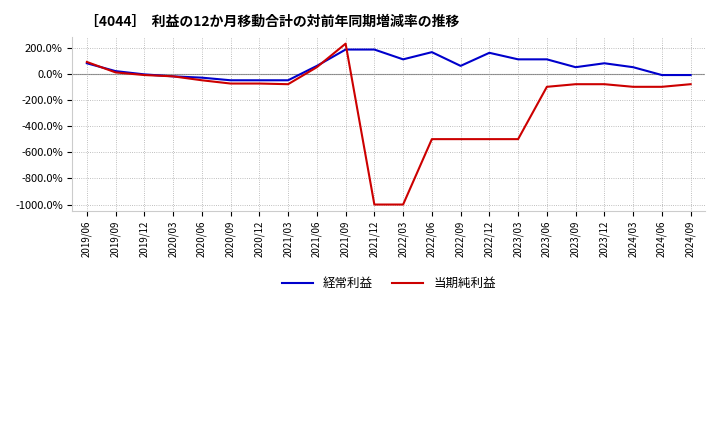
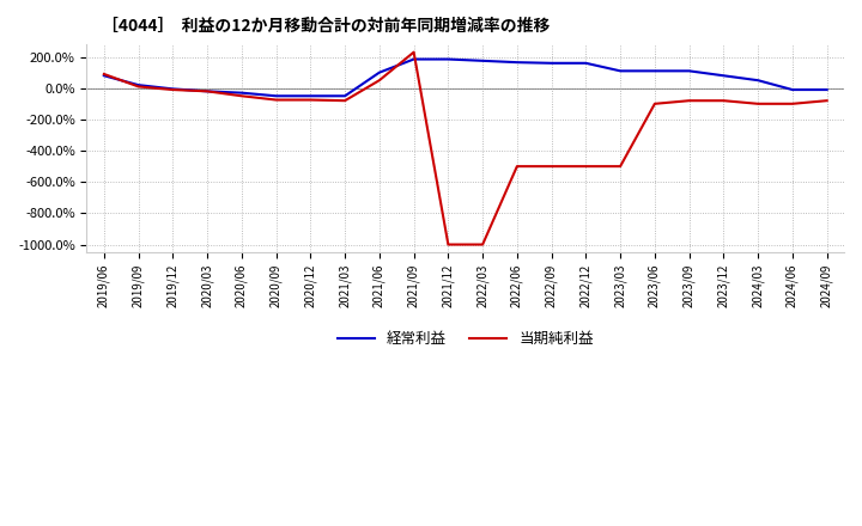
経常利益/2021/06: 60% -> 100%
経常利益/2022/03: 110% -> 180%
経常利益/2022/09: 60% -> 160%
経常利益/2023/09: 50% -> 110%
